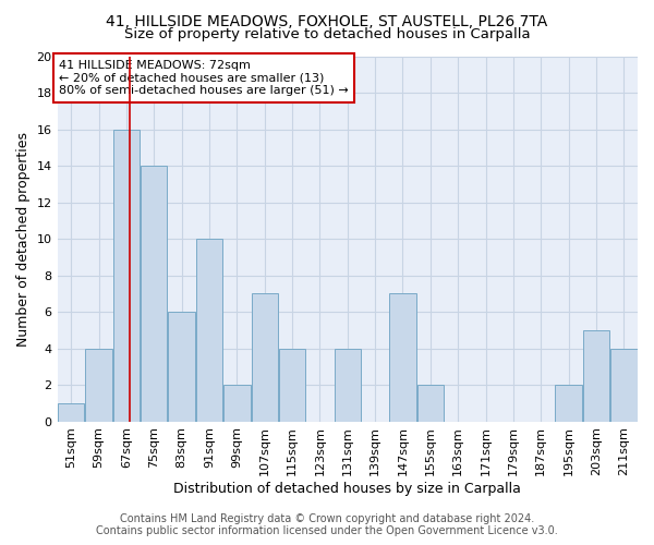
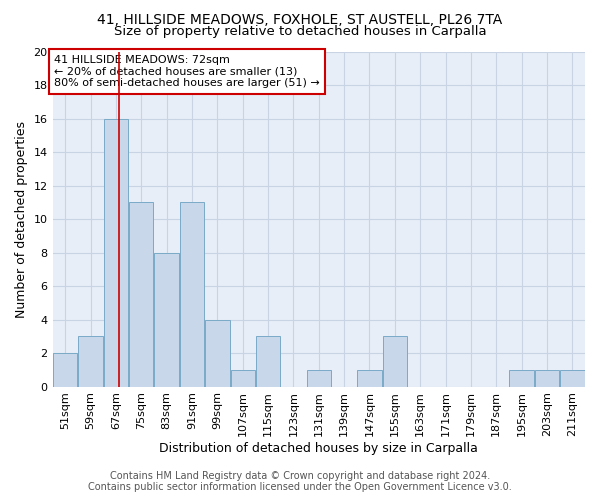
51sqm: 1 -> 2
59sqm: 4 -> 3
75sqm: 14 -> 11
83sqm: 6 -> 8
91sqm: 10 -> 11
99sqm: 2 -> 4
107sqm: 7 -> 1
115sqm: 4 -> 3
131sqm: 4 -> 1
147sqm: 7 -> 1
155sqm: 2 -> 3
195sqm: 2 -> 1
203sqm: 5 -> 1
211sqm: 4 -> 1
